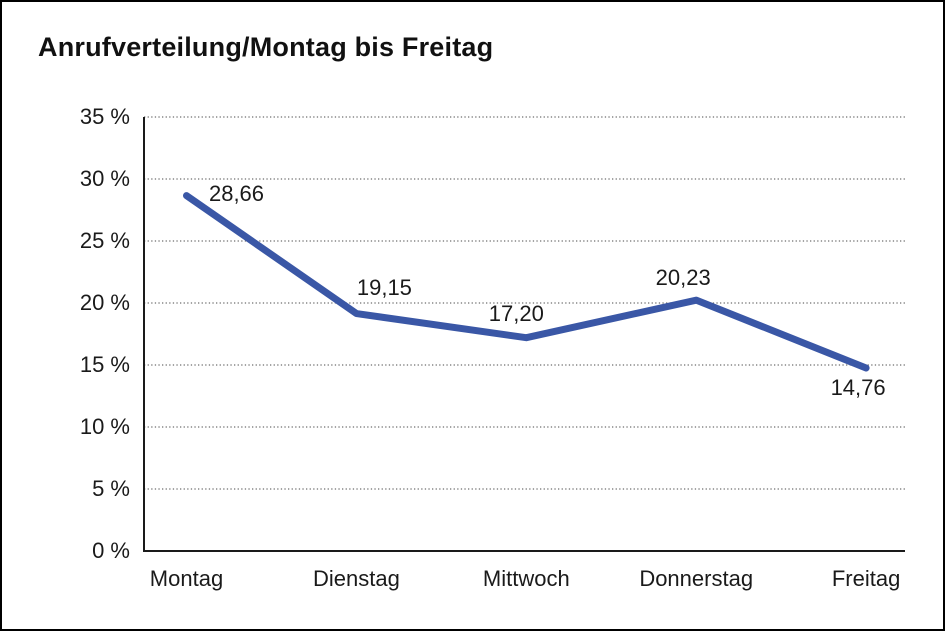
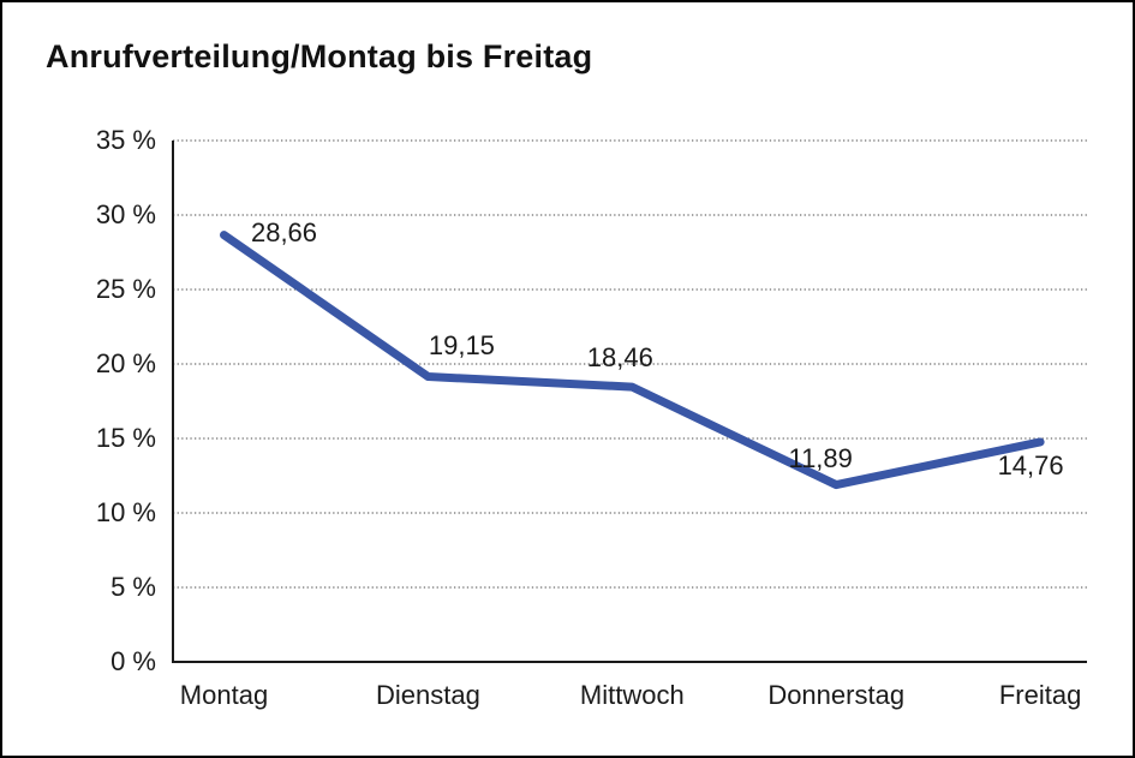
Mittwoch: 17,20 -> 18,46
Donnerstag: 20,23 -> 11,89
